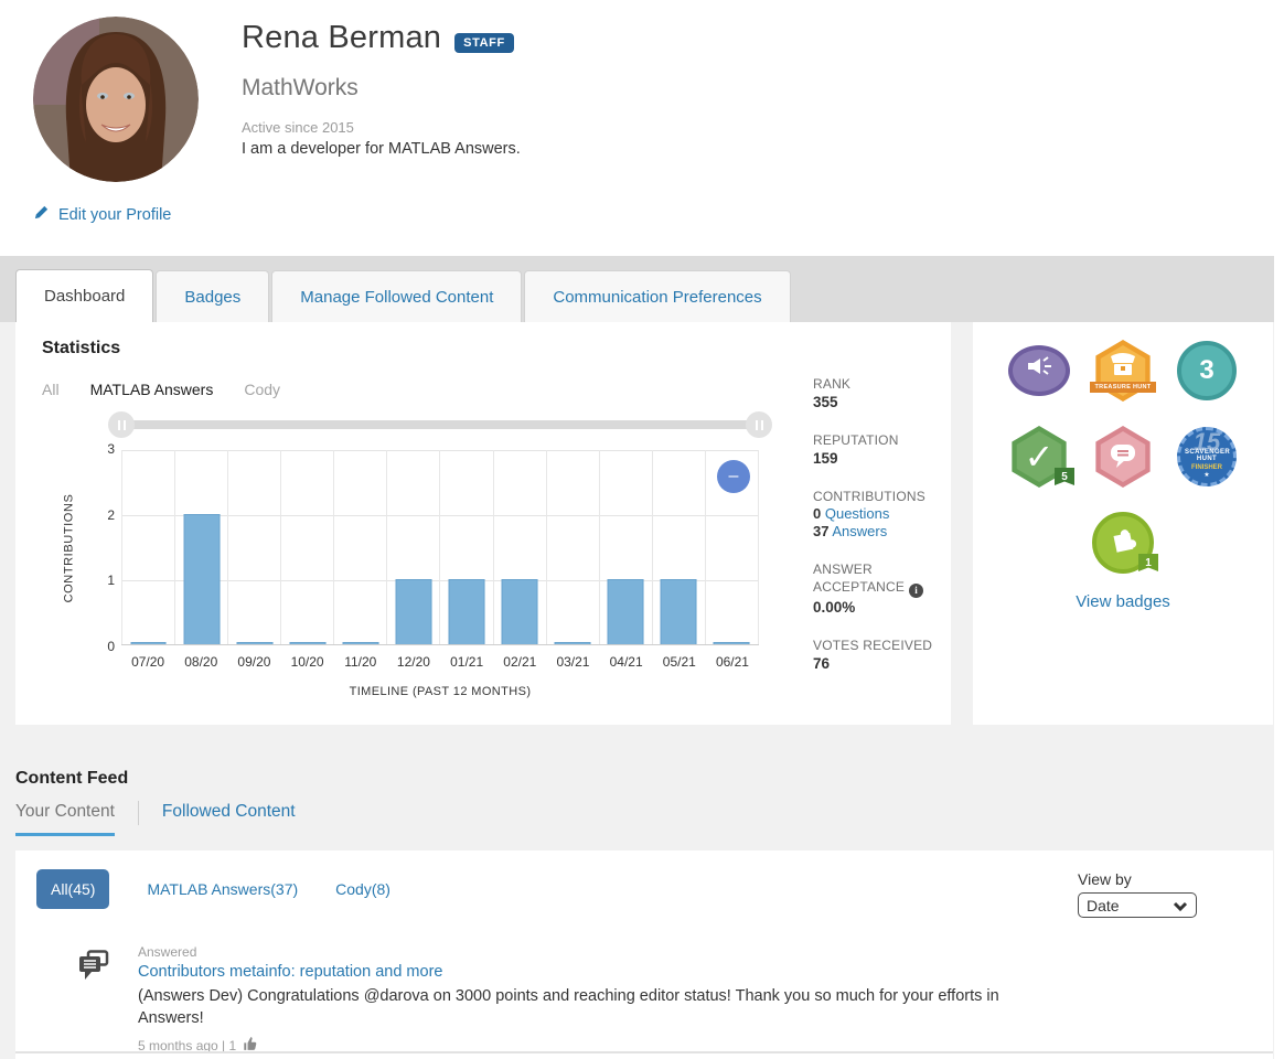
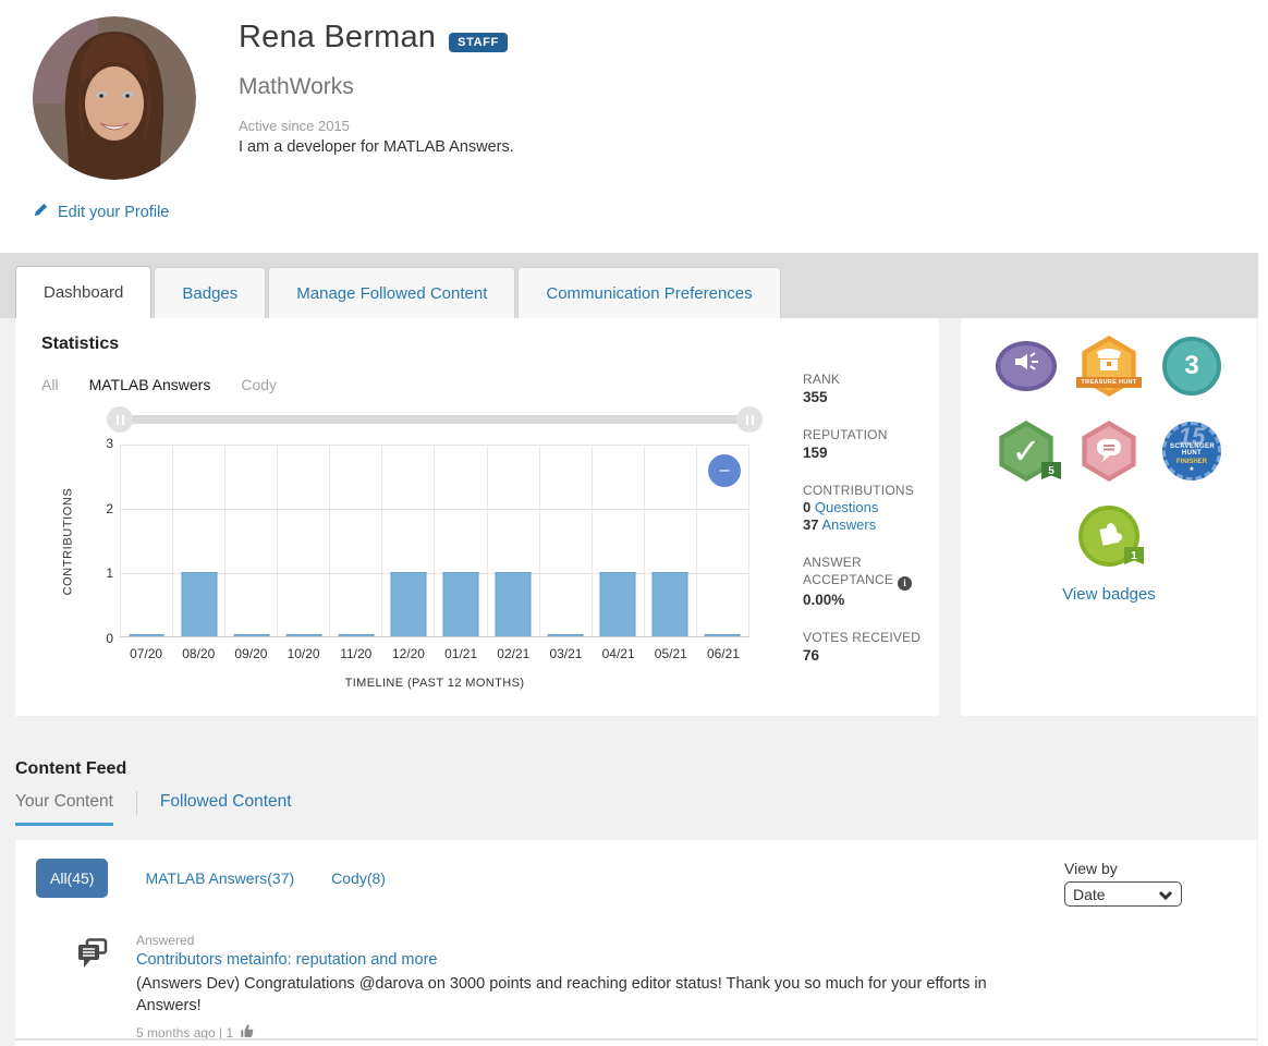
08/20: 2 -> 1
